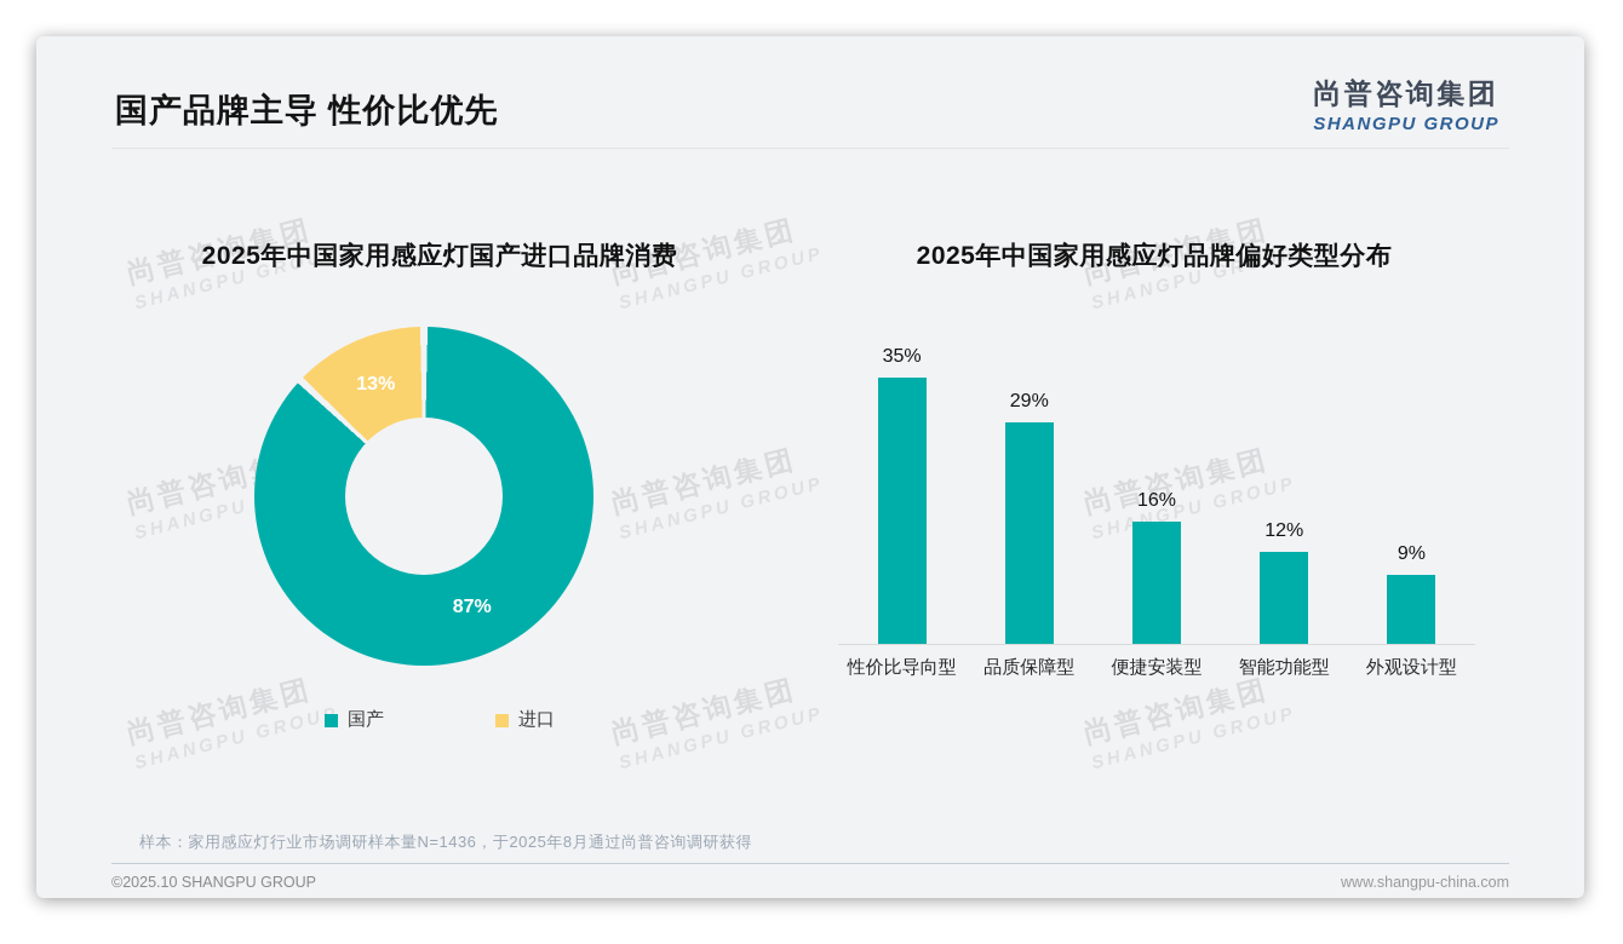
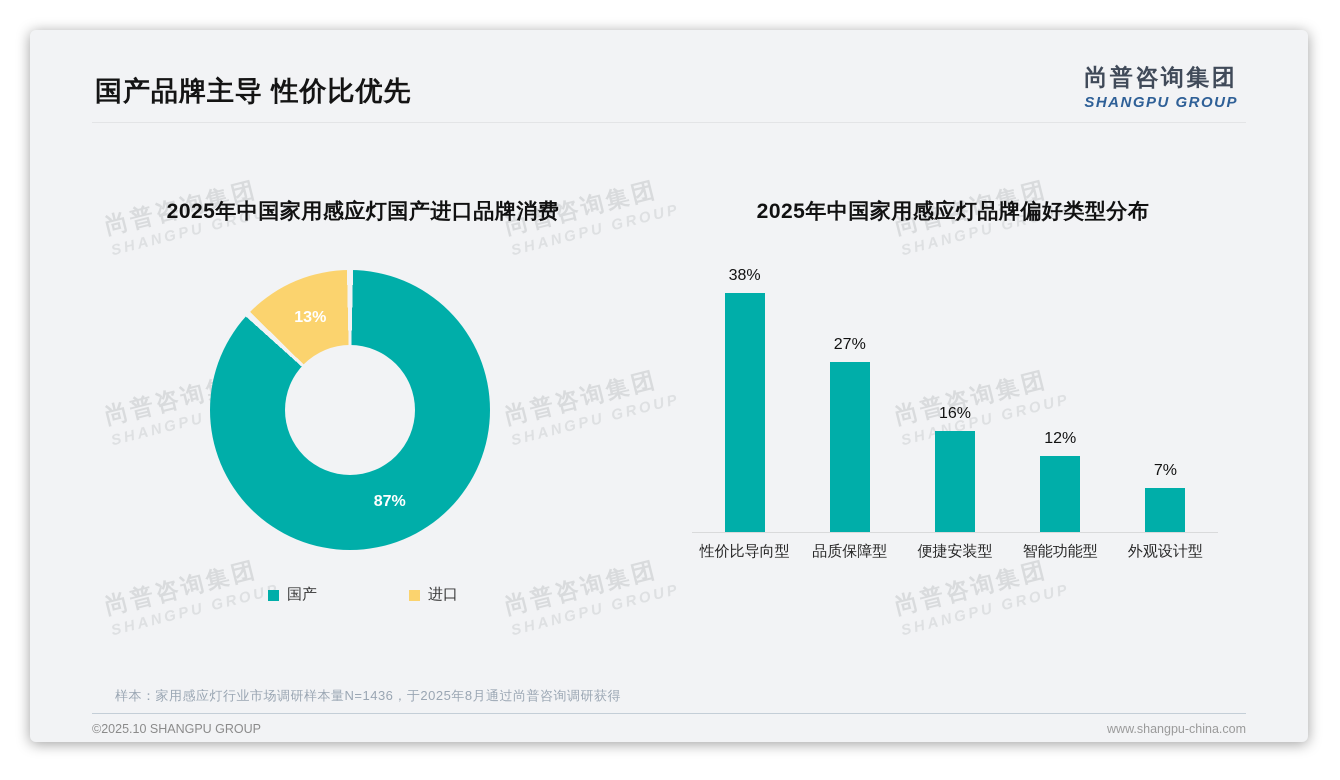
2025年中国家用感应灯品牌偏好类型分布/性价比导向型: 35% -> 38%
2025年中国家用感应灯品牌偏好类型分布/品质保障型: 29% -> 27%
2025年中国家用感应灯品牌偏好类型分布/外观设计型: 9% -> 7%
